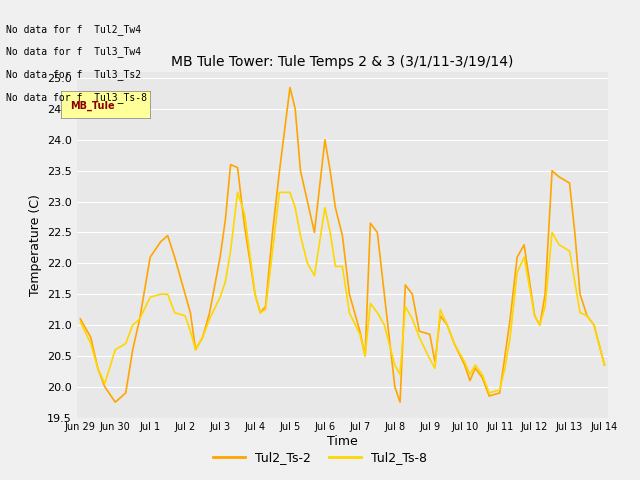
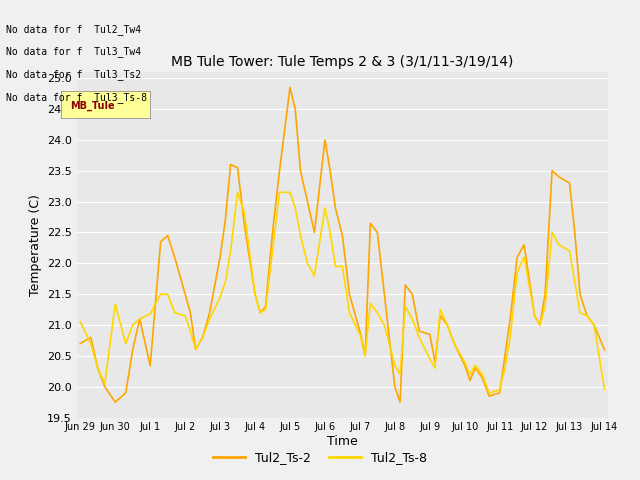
Tul2_Ts-2/Jun 29: 21.10 -> 20.70
Tul2_Ts-8/Jun 30: 20.60 -> 21.34
Tul2_Ts-2/Jul 1: 22.10 -> 20.34
Tul2_Ts-8/Jul 1: 21.45 -> 21.18
Tul2_Ts-2/Jul 14: 20.35 -> 20.60
Tul2_Ts-8/Jul 14: 20.35 -> 19.96
